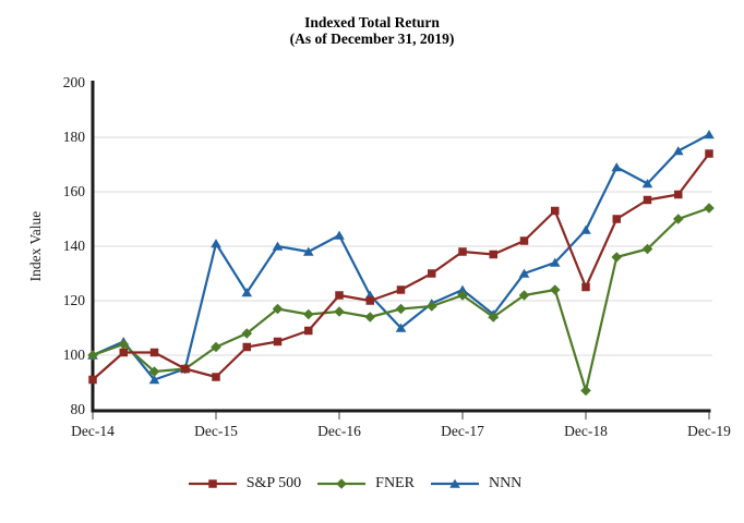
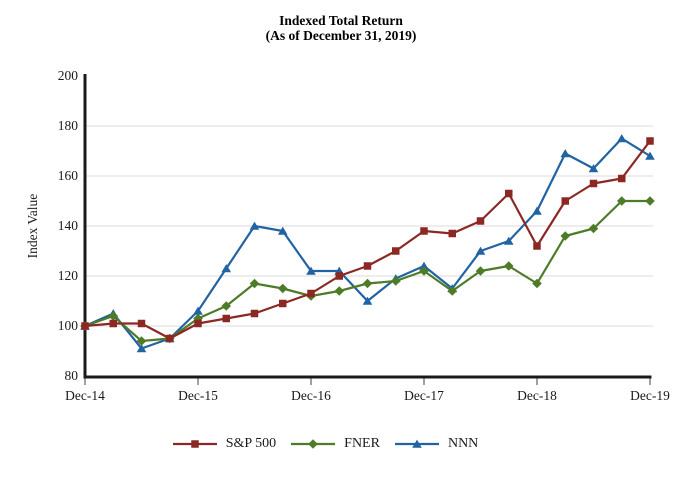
S&P 500/Dec-14: 91 -> 100
S&P 500/Dec-15: 92 -> 101
NNN/Dec-15: 141 -> 106
S&P 500/Dec-16: 122 -> 113
FNER/Dec-16: 116 -> 112
NNN/Dec-16: 144 -> 122
S&P 500/Dec-18: 125 -> 132
FNER/Dec-18: 87 -> 117
FNER/Dec-19: 154 -> 150
NNN/Dec-19: 181 -> 168
